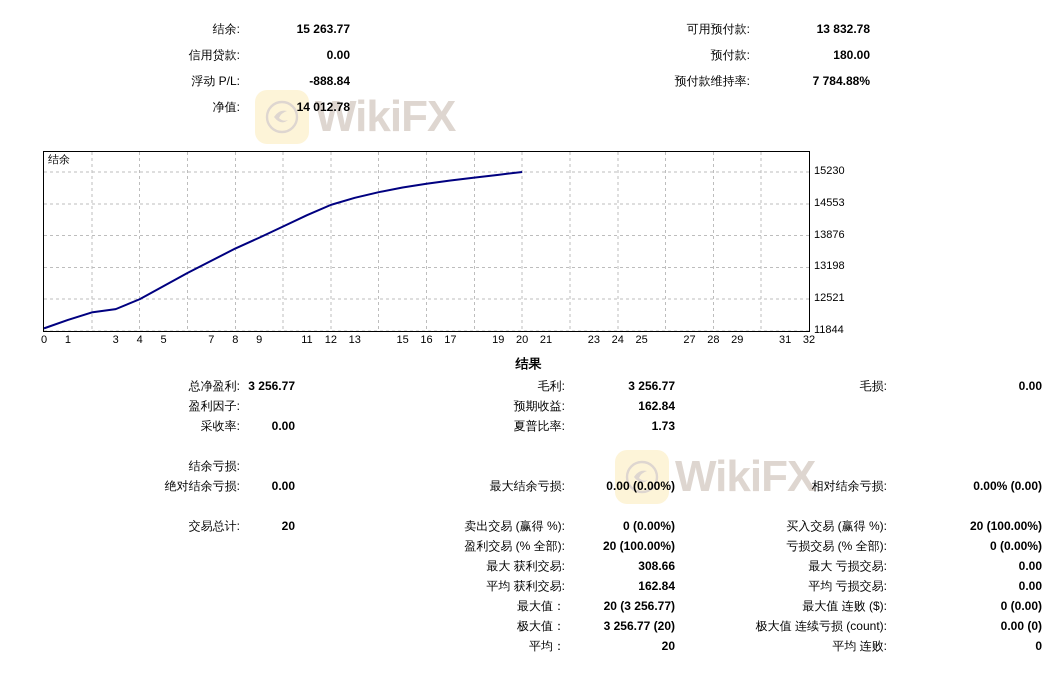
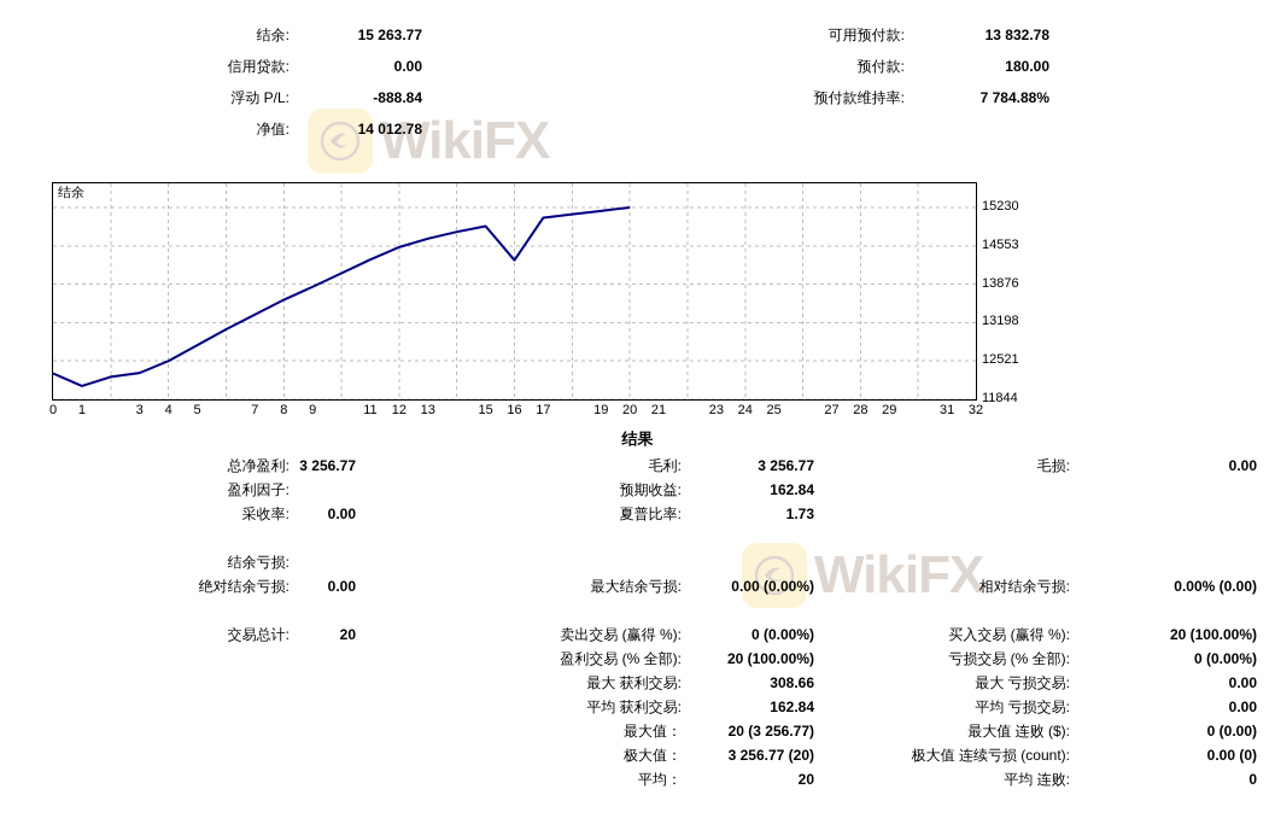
0: 11900 -> 12300
16: 15000 -> 14300
